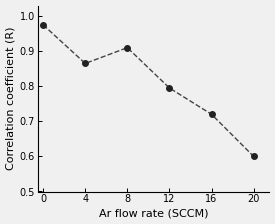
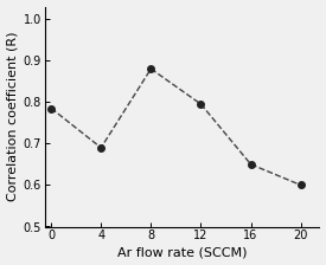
0: 0.975 -> 0.785
4: 0.865 -> 0.690
8: 0.910 -> 0.880
16: 0.720 -> 0.650
